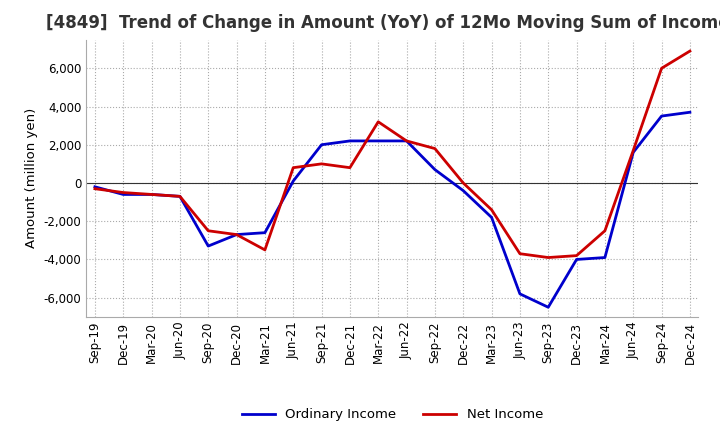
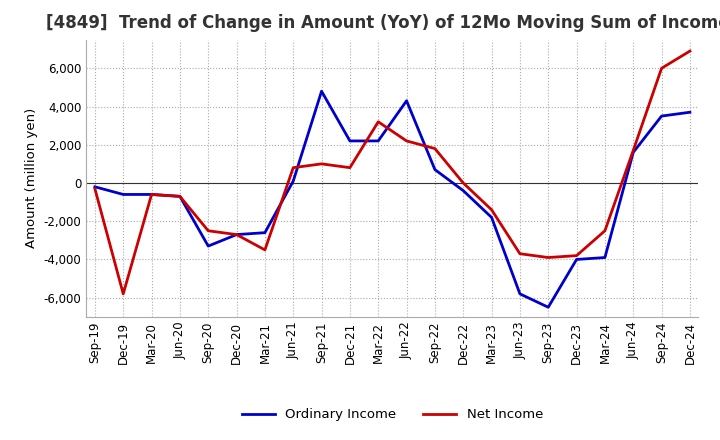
Net Income/Dec-19: -500 -> -5,800
Ordinary Income/Sep-21: 2,000 -> 4,800
Ordinary Income/Jun-22: 2,200 -> 4,300
